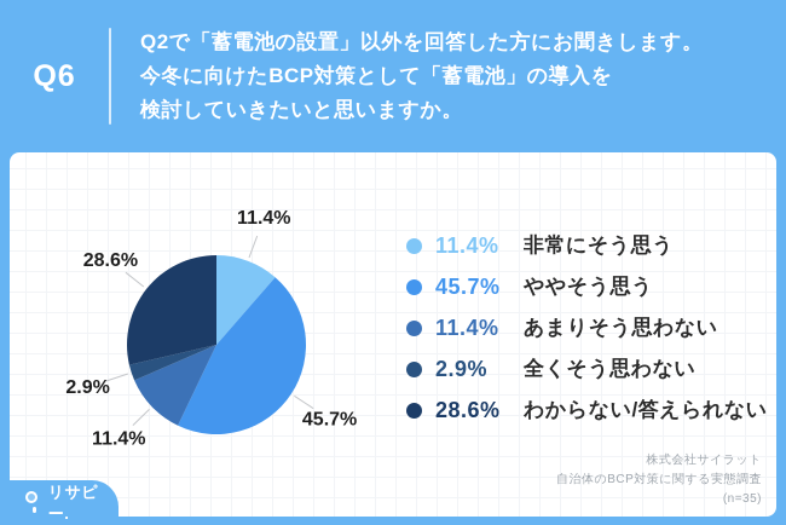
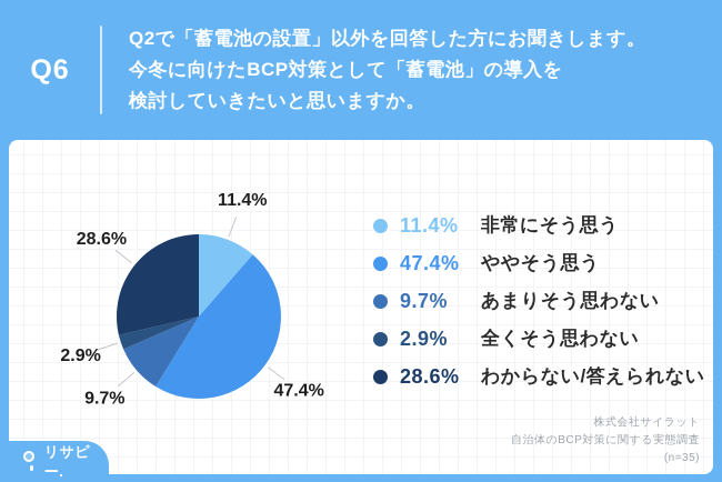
ややそう思う: 45.7% -> 47.4%
あまりそう思わない: 11.4% -> 9.7%
